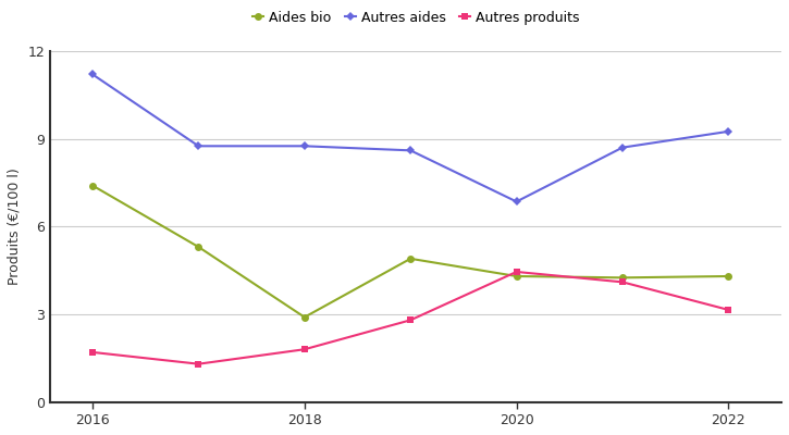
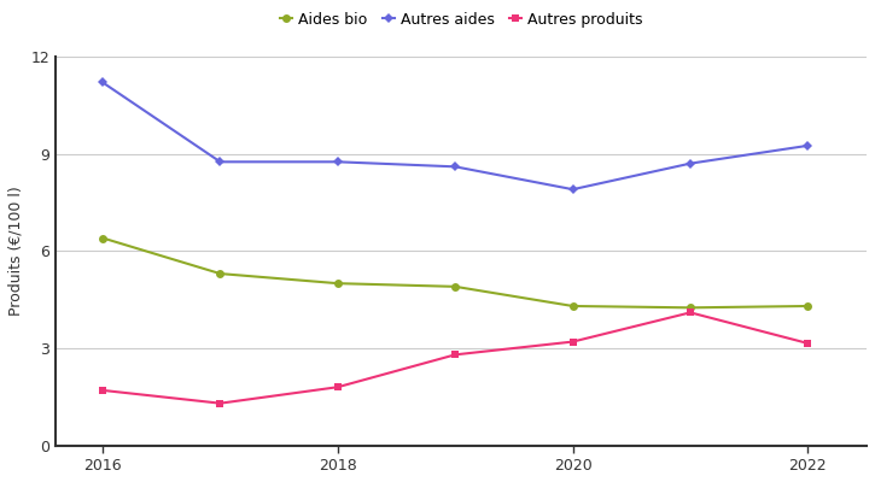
Aides bio/2016: 7.40 -> 6.40
Aides bio/2018: 2.90 -> 5.00
Autres aides/2020: 6.85 -> 7.90
Autres produits/2020: 4.45 -> 3.20
